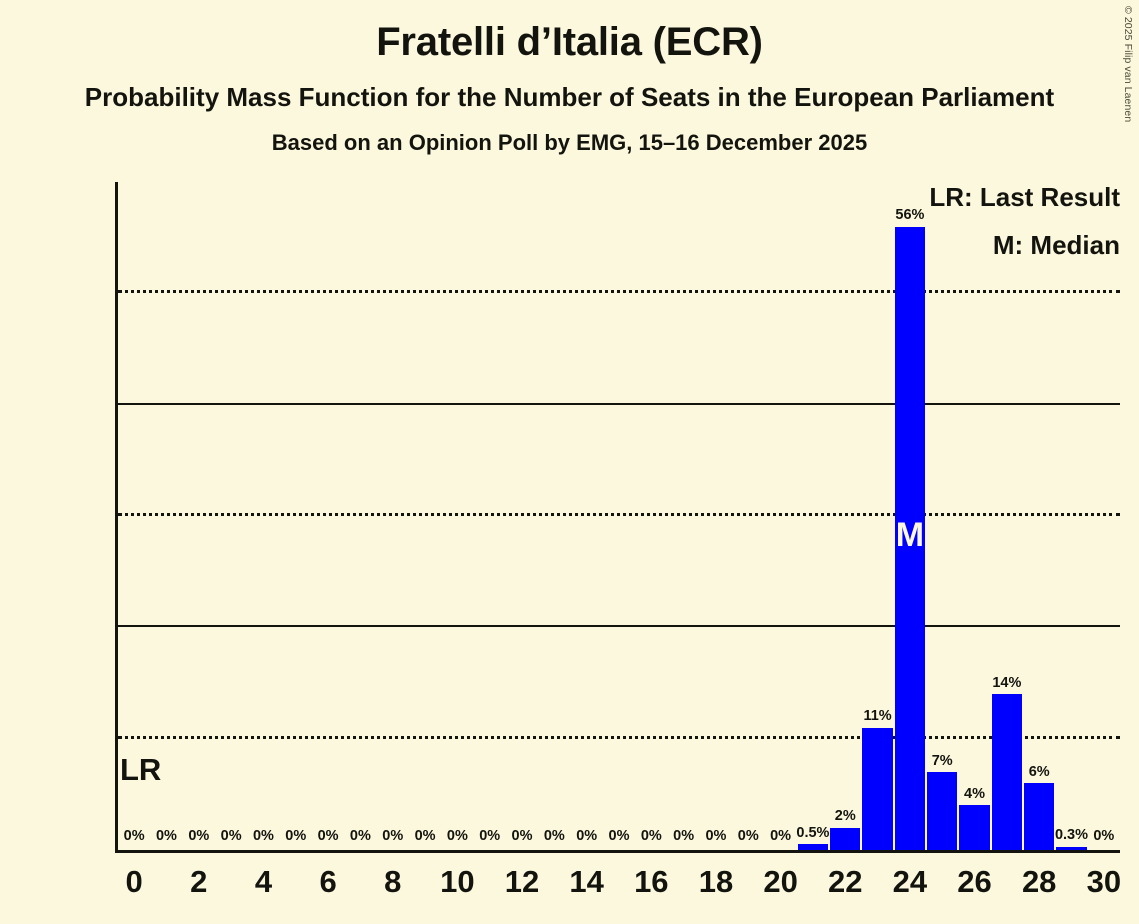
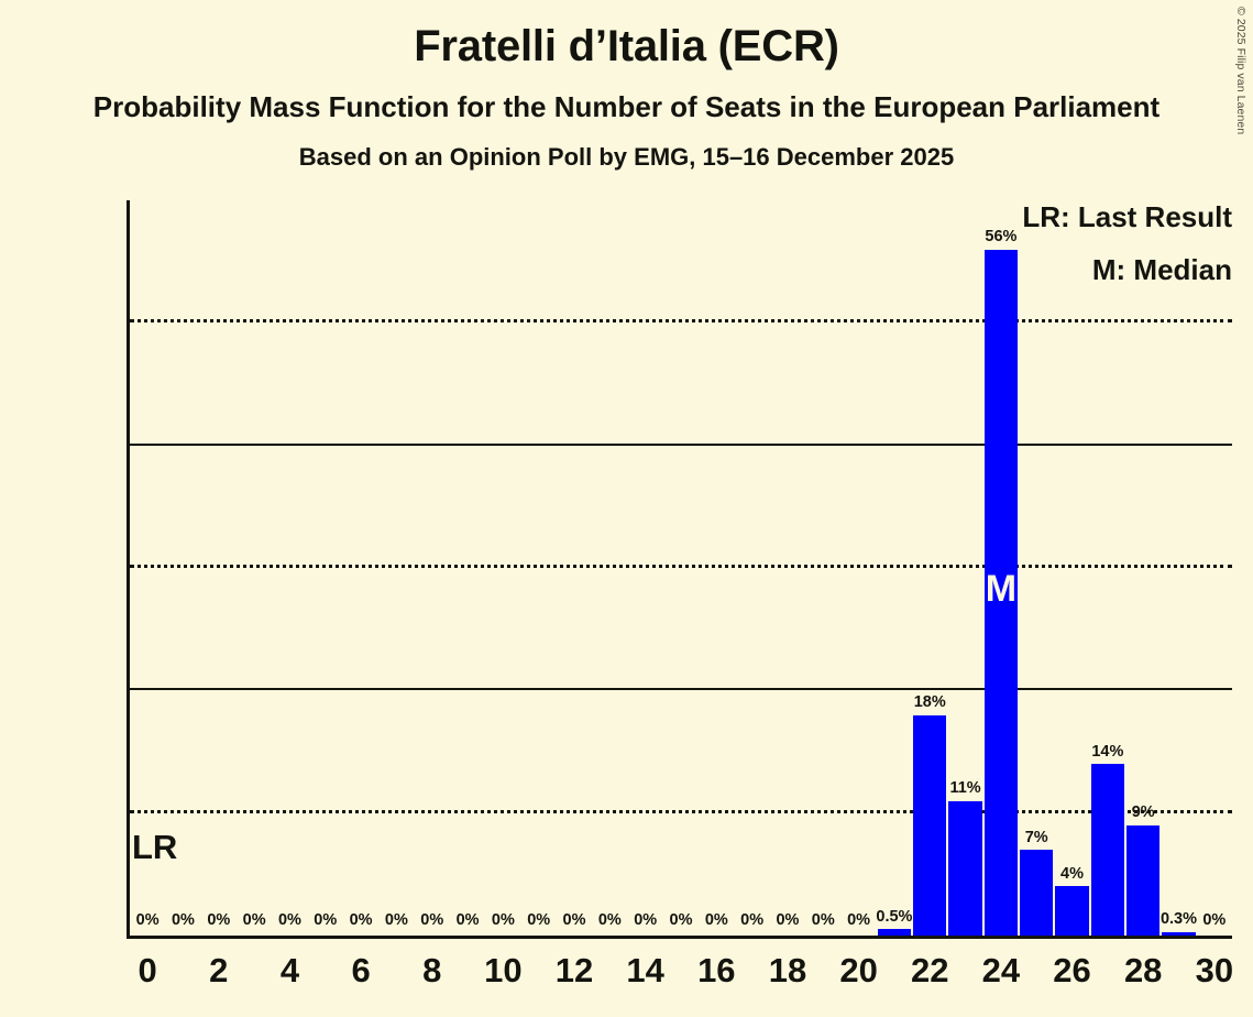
22: 2% -> 18%
28: 6% -> 9%
